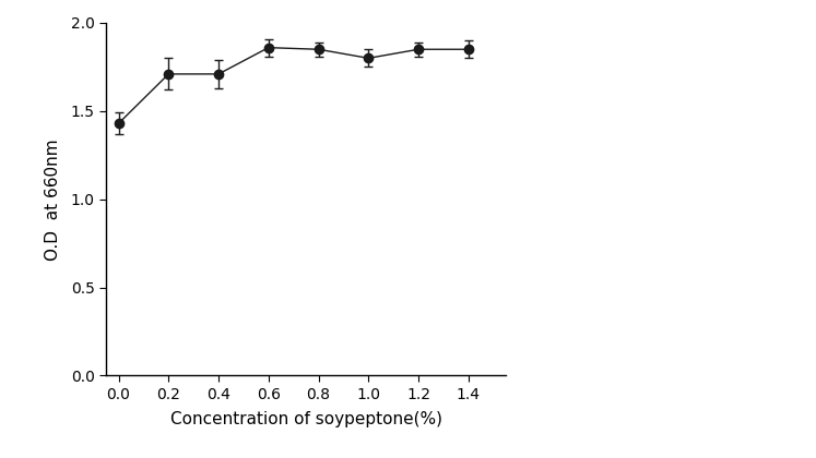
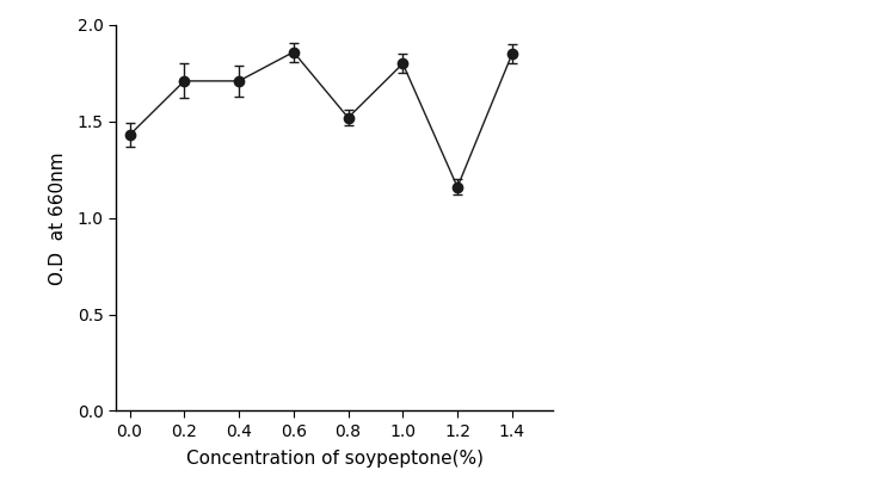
0.8: 1.85 -> 1.52
1.2: 1.85 -> 1.16
